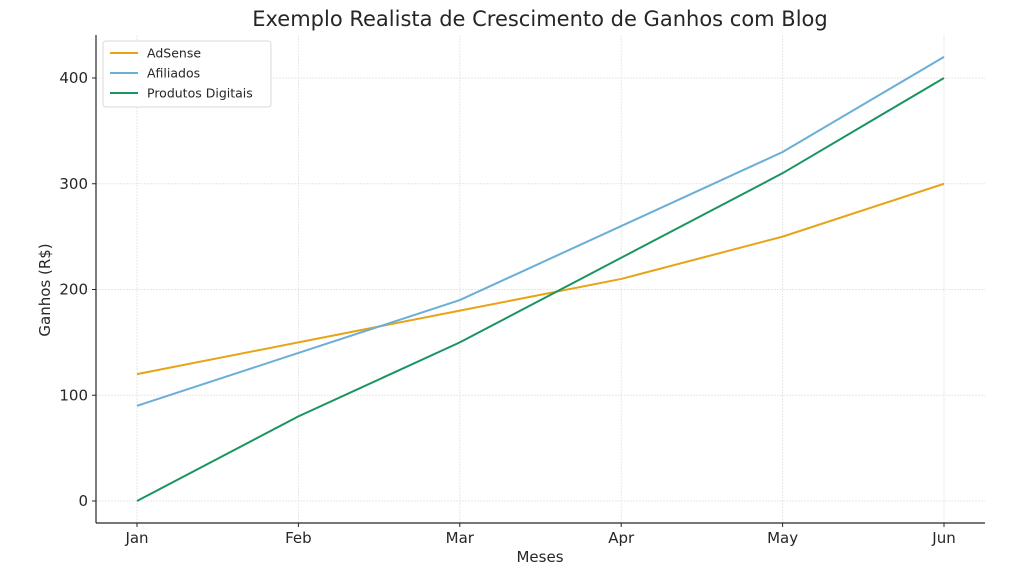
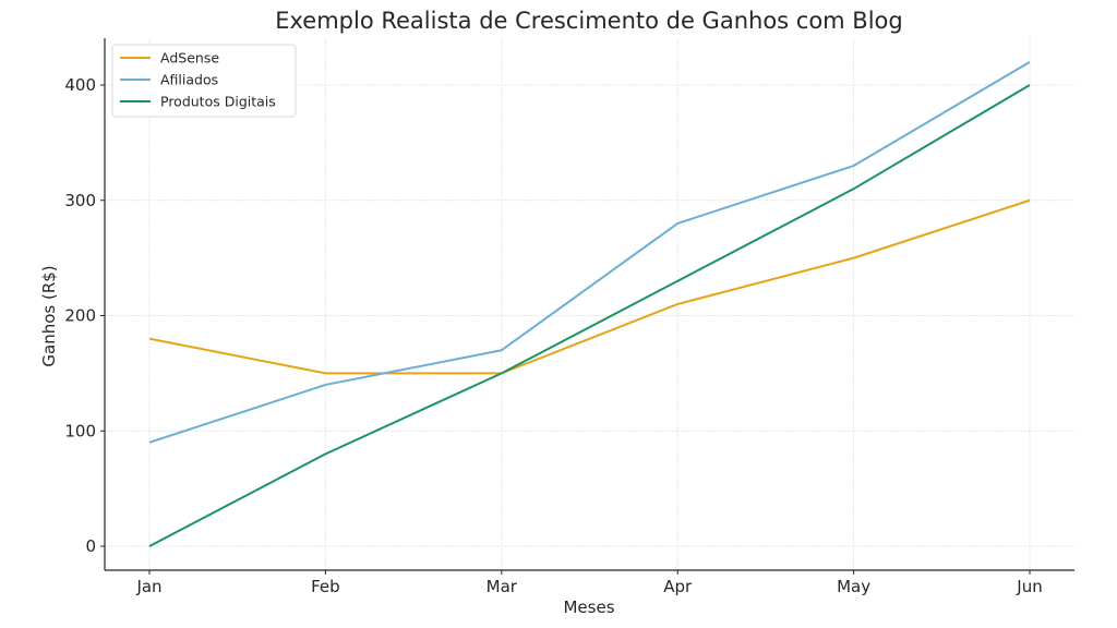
AdSense/Jan: 120 -> 180
AdSense/Mar: 180 -> 150
Afiliados/Mar: 190 -> 170
Afiliados/Apr: 260 -> 280
